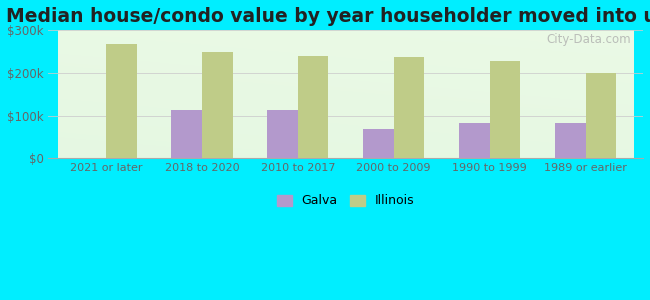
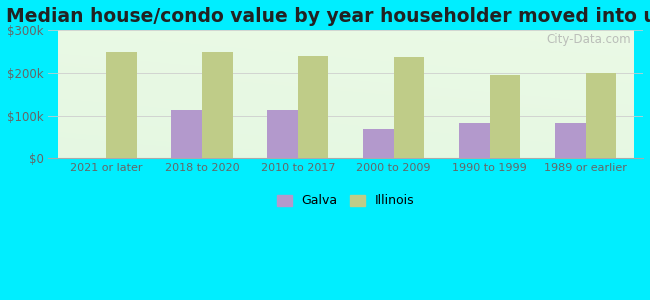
Illinois/2021 or later: $268k -> $250k
Illinois/1990 to 1999: $228k -> $195k
